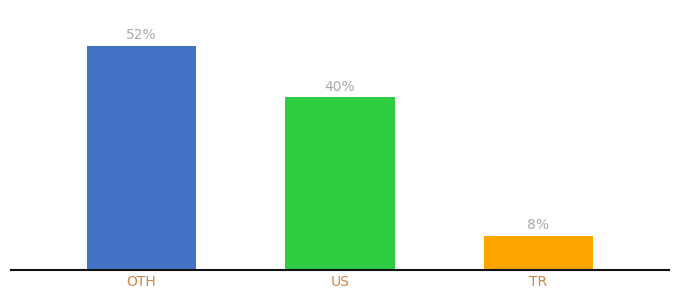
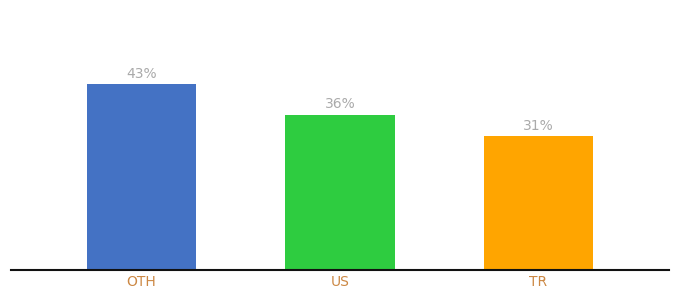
OTH: 52% -> 43%
US: 40% -> 36%
TR: 8% -> 31%
